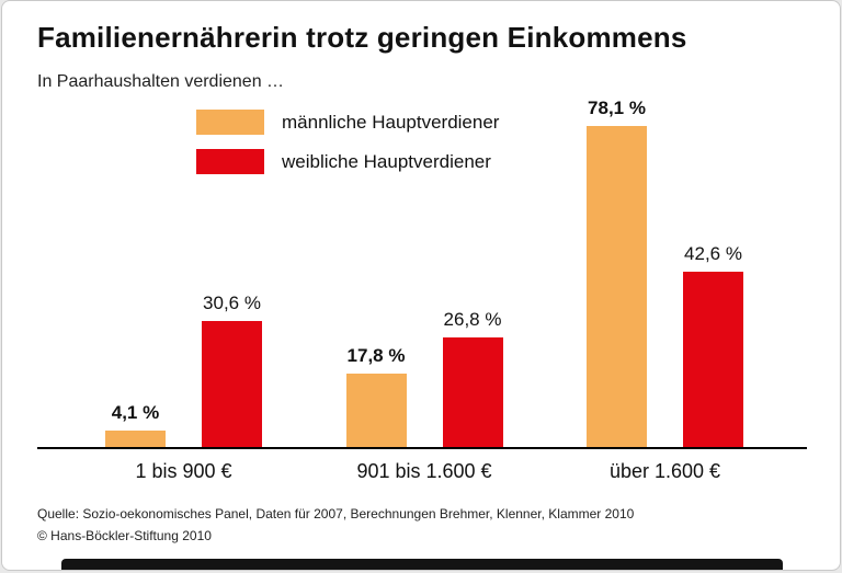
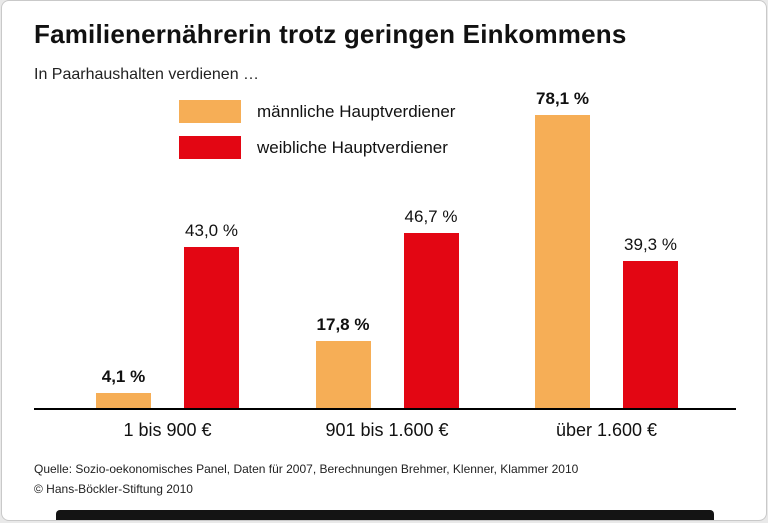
weibliche Hauptverdiener/1 bis 900 €: 30,6 -> 43,0
weibliche Hauptverdiener/901 bis 1.600 €: 26,8 -> 46,7
weibliche Hauptverdiener/über 1.600 €: 42,6 -> 39,3
